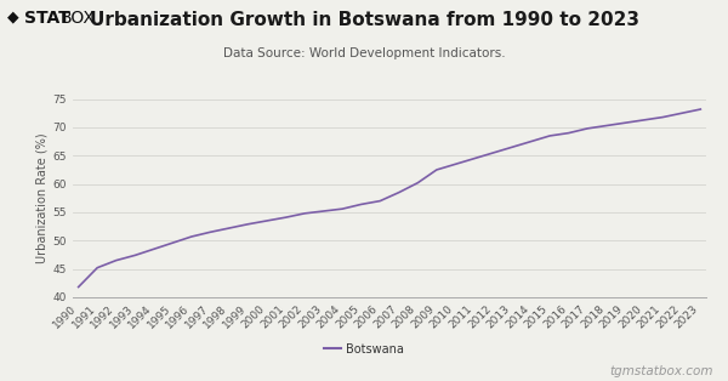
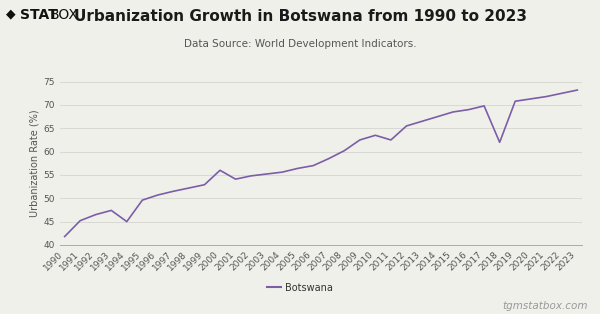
1994: 48.5 -> 45.0
2000: 53.5 -> 56.0
2011: 64.5 -> 62.5
2018: 70.3 -> 62.0
